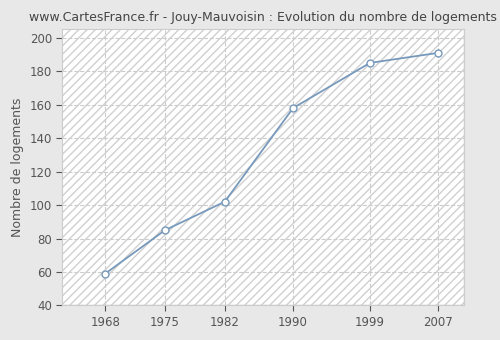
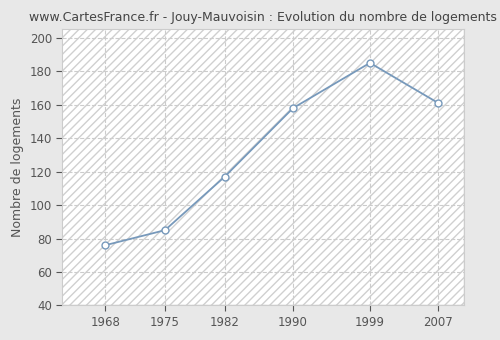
1968: 59 -> 76
1982: 102 -> 117
2007: 191 -> 161
